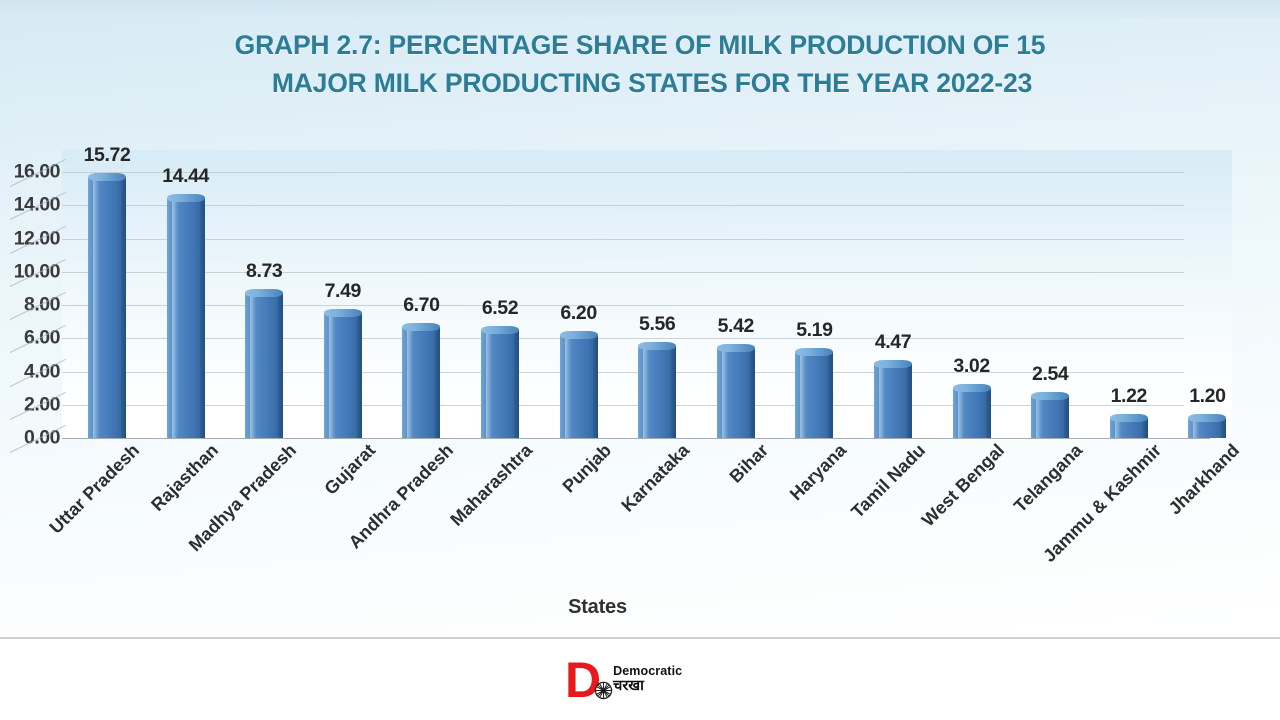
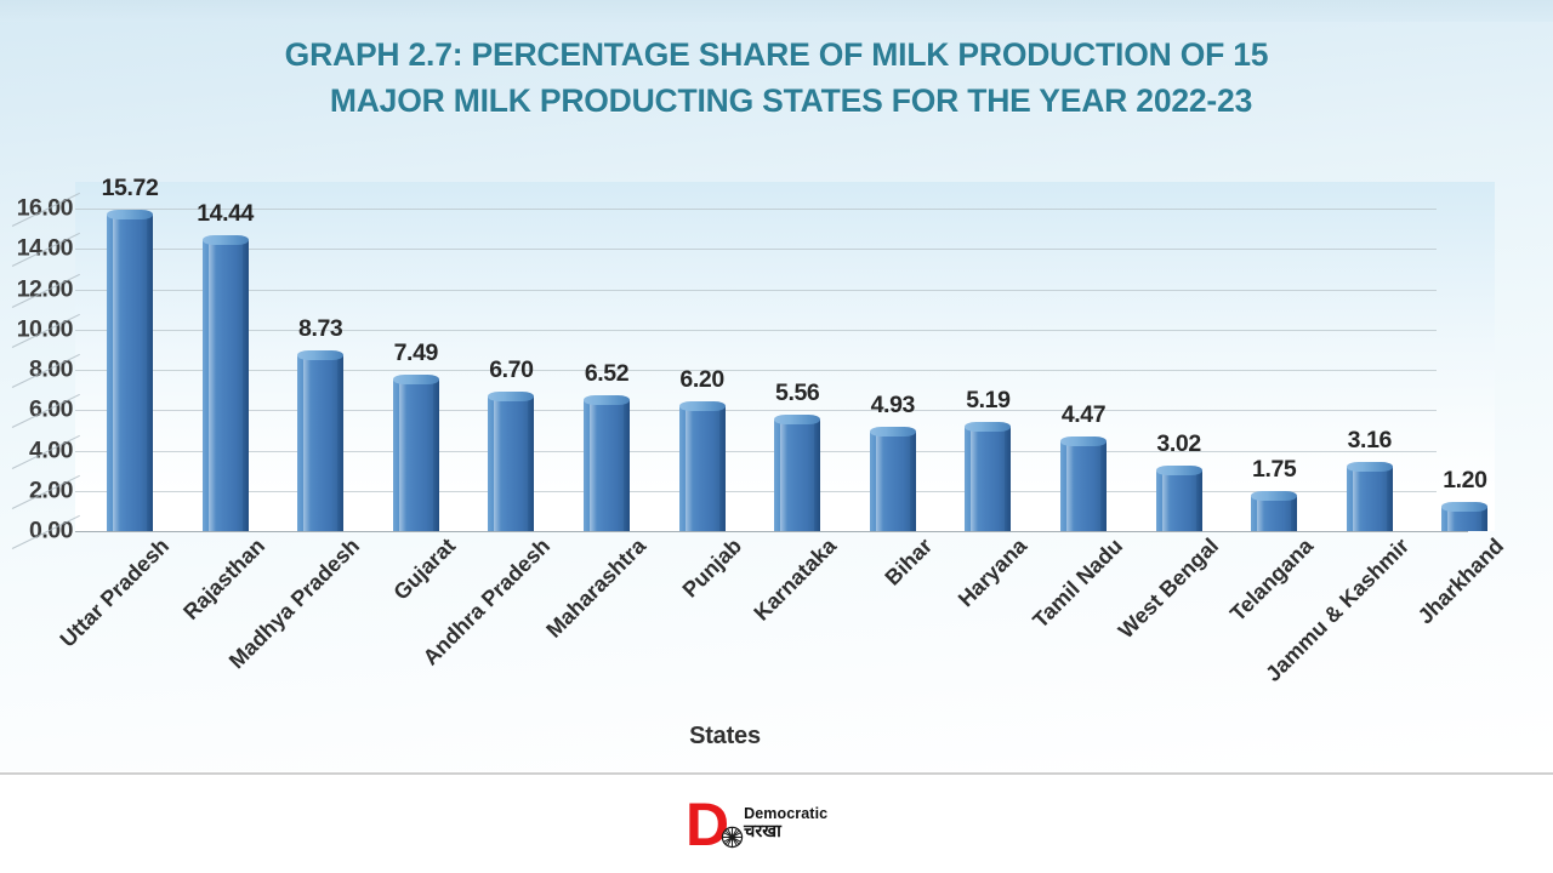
Bihar: 5.42 -> 4.93
Telangana: 2.54 -> 1.75
Jammu & Kashmir: 1.22 -> 3.16
